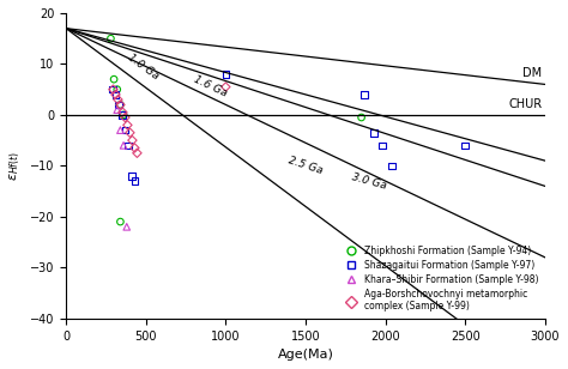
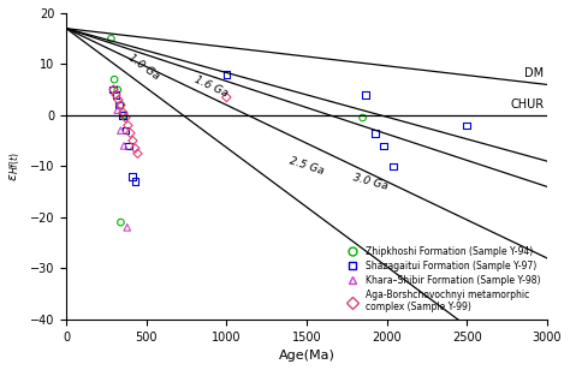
Aga-Borshchovochnyi metamorphic complex (Sample Y-99)/1000: 5.5 -> 3.5
Shazagaitui Formation (Sample Y-97)/2500: -6.0 -> -2.0
